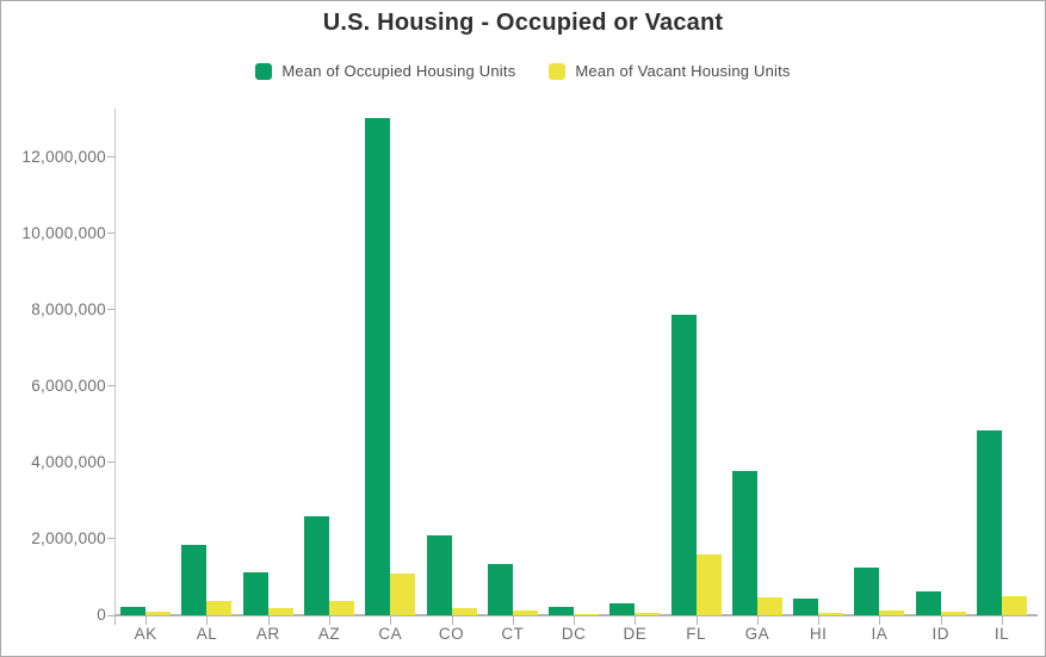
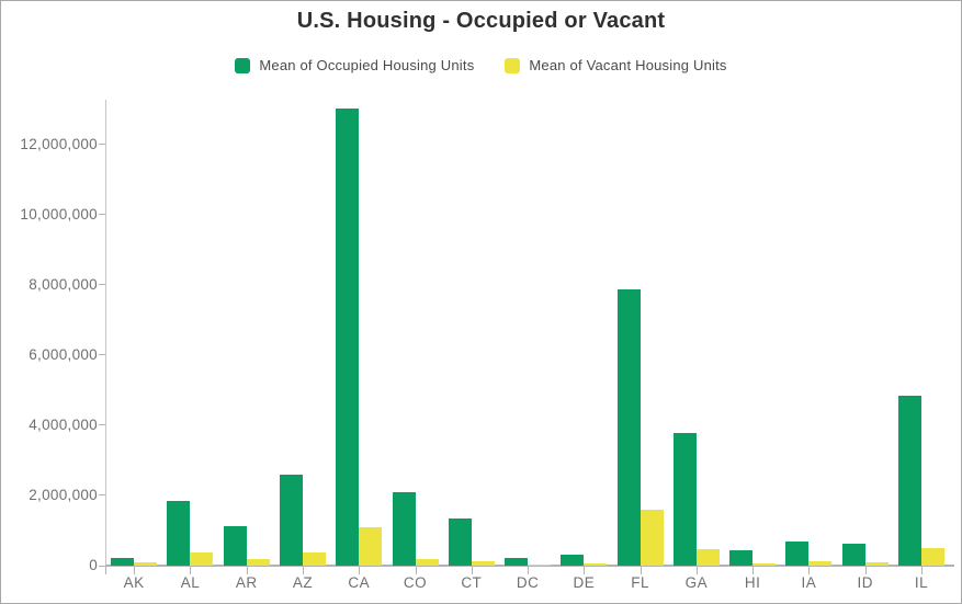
Mean of Occupied Housing Units/IA: 1200000 -> 700000
